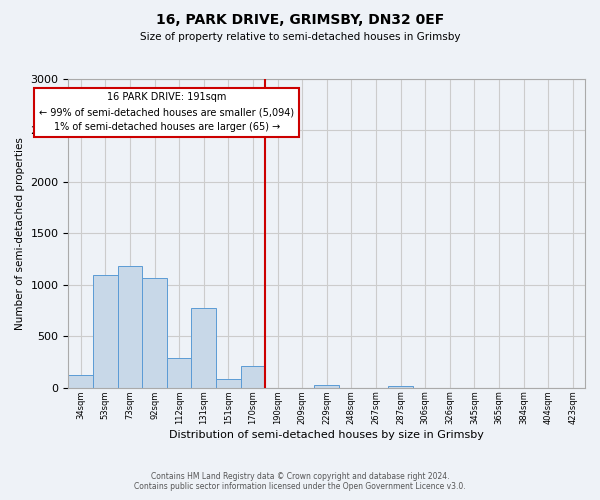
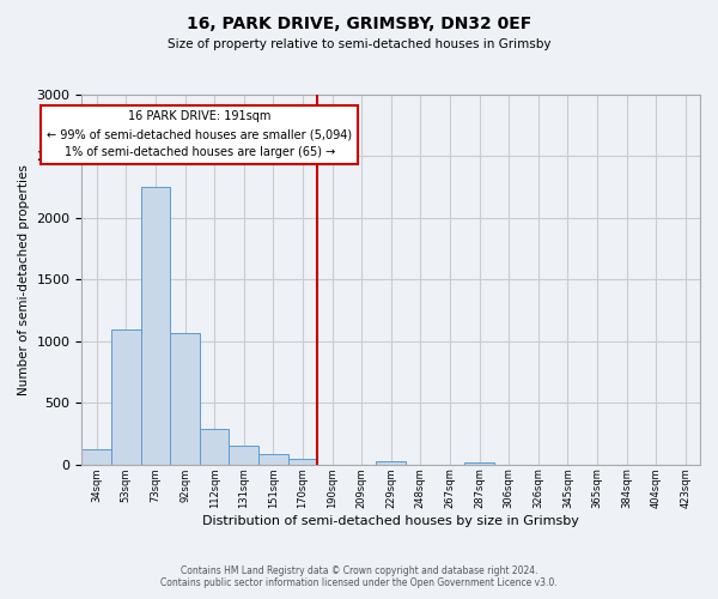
73sqm: 1180 -> 2250
131sqm: 780 -> 160
170sqm: 210 -> 50
